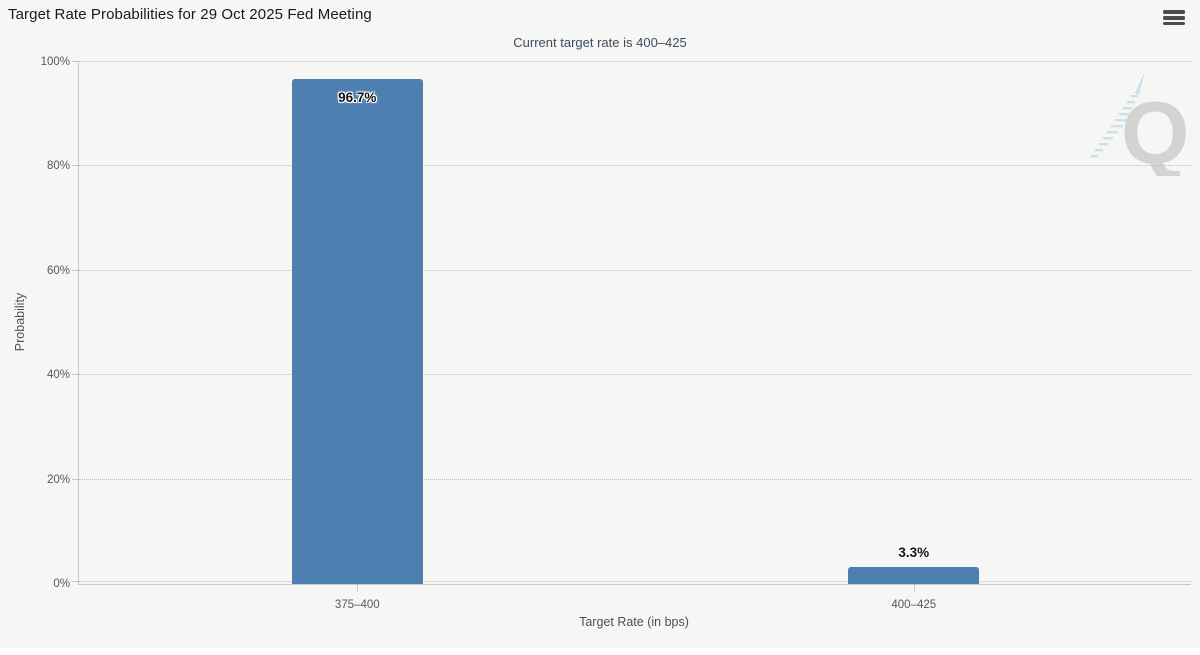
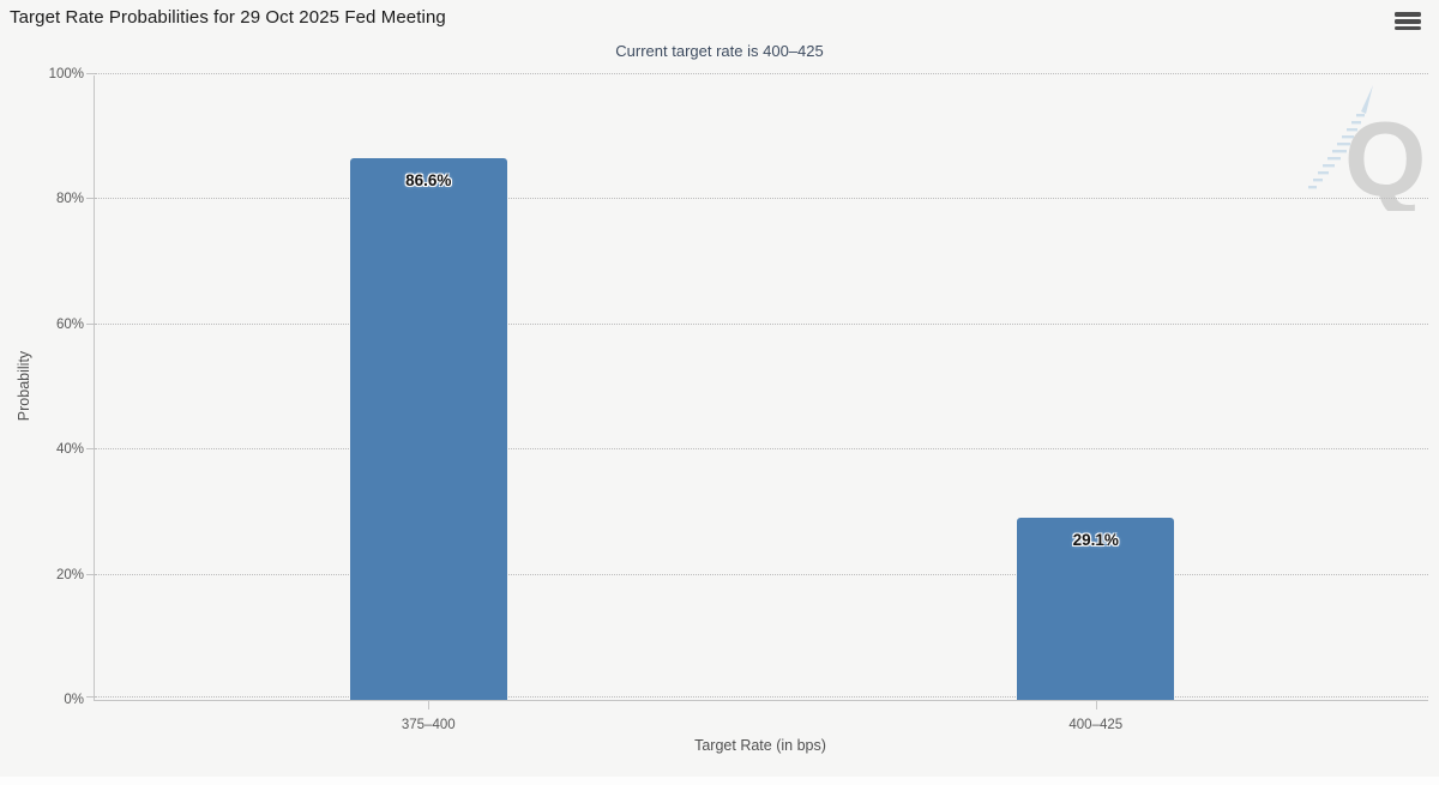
375–400: 96.7% -> 86.6%
400–425: 3.3% -> 29.1%
